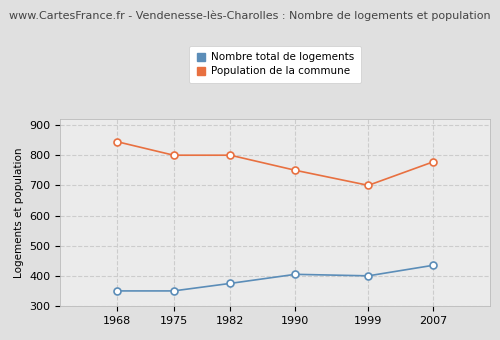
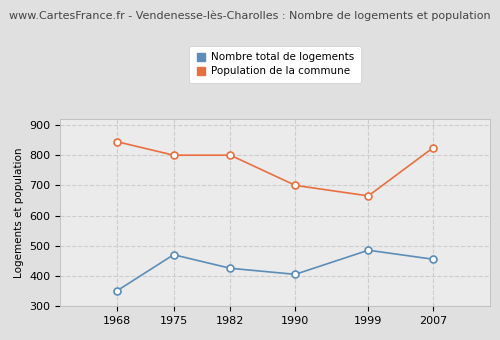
Nombre total de logements/1975: 350 -> 470
Nombre total de logements/1982: 375 -> 425
Population de la commune/1990: 750 -> 700
Nombre total de logements/1999: 400 -> 485
Population de la commune/1999: 700 -> 665
Nombre total de logements/2007: 435 -> 455
Population de la commune/2007: 778 -> 825
